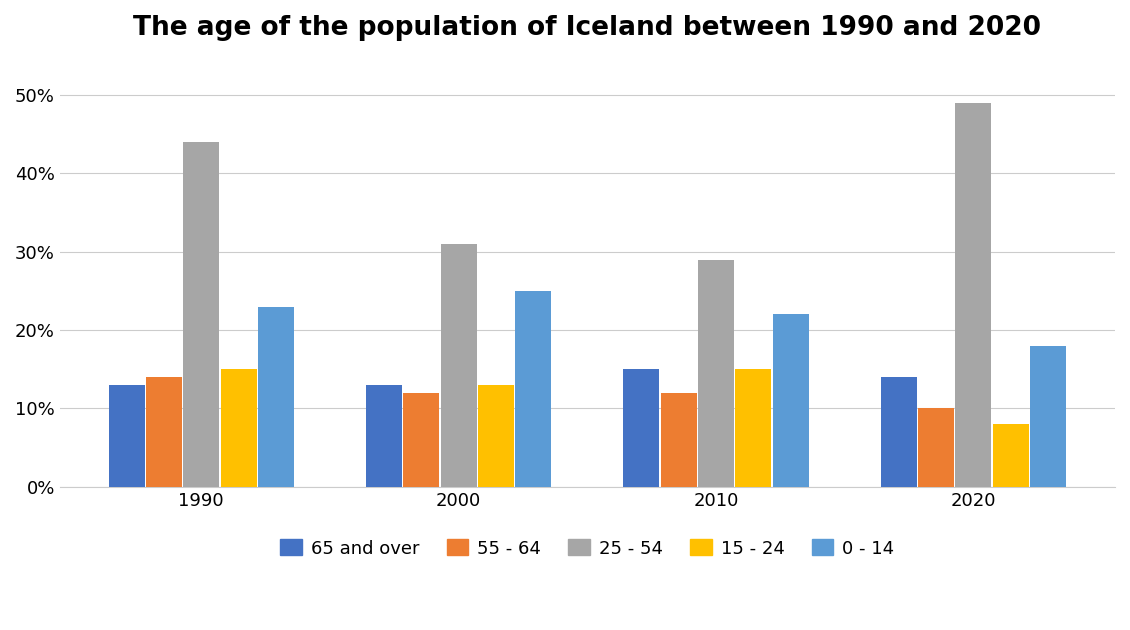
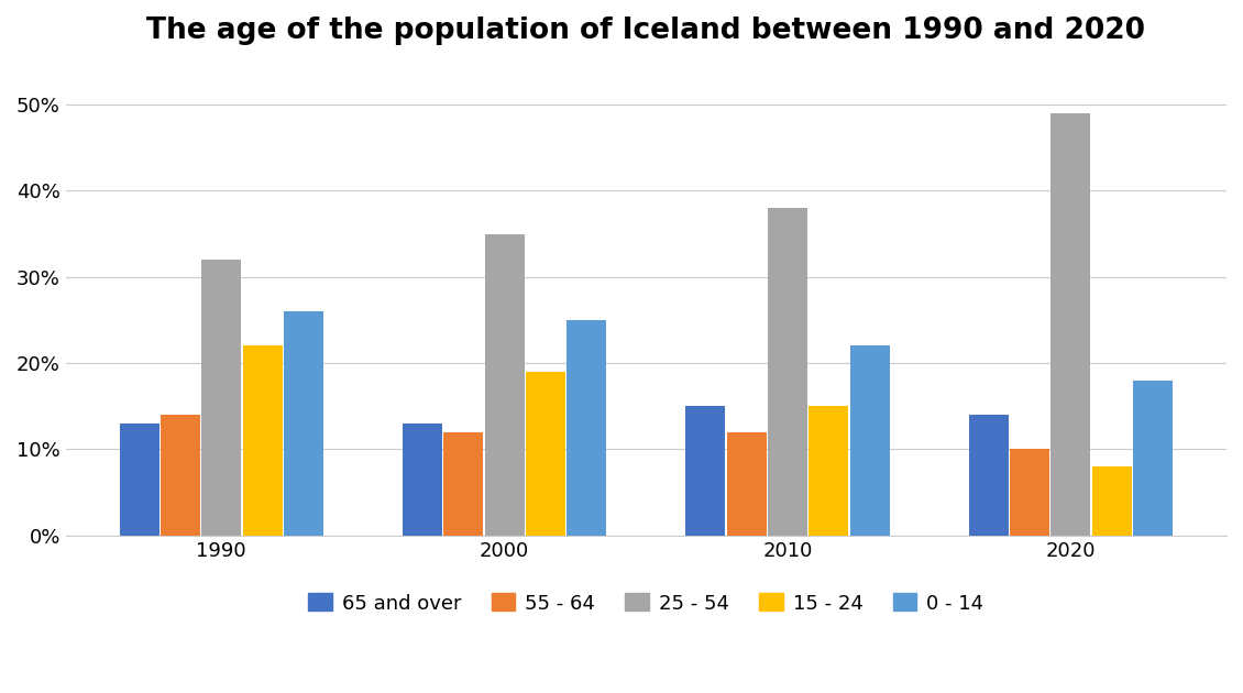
25 - 54/1990: 44% -> 32%
15 - 24/1990: 15% -> 22%
0 - 14/1990: 23% -> 26%
25 - 54/2000: 31% -> 35%
15 - 24/2000: 13% -> 19%
25 - 54/2010: 29% -> 38%
